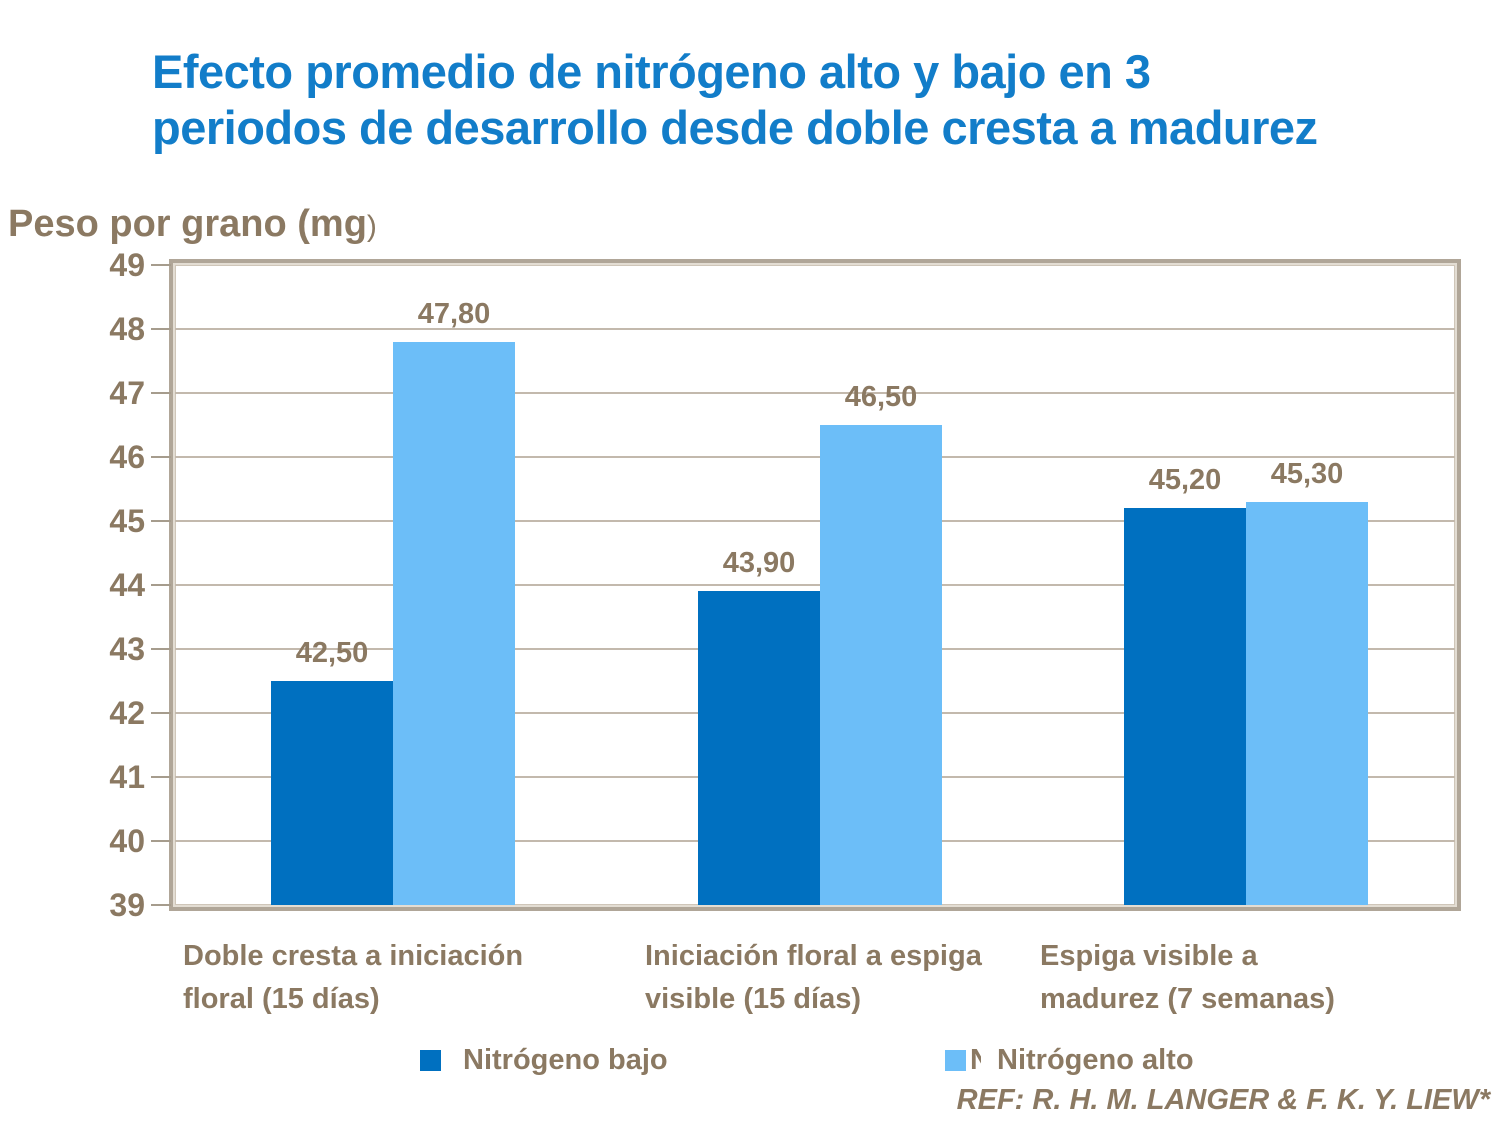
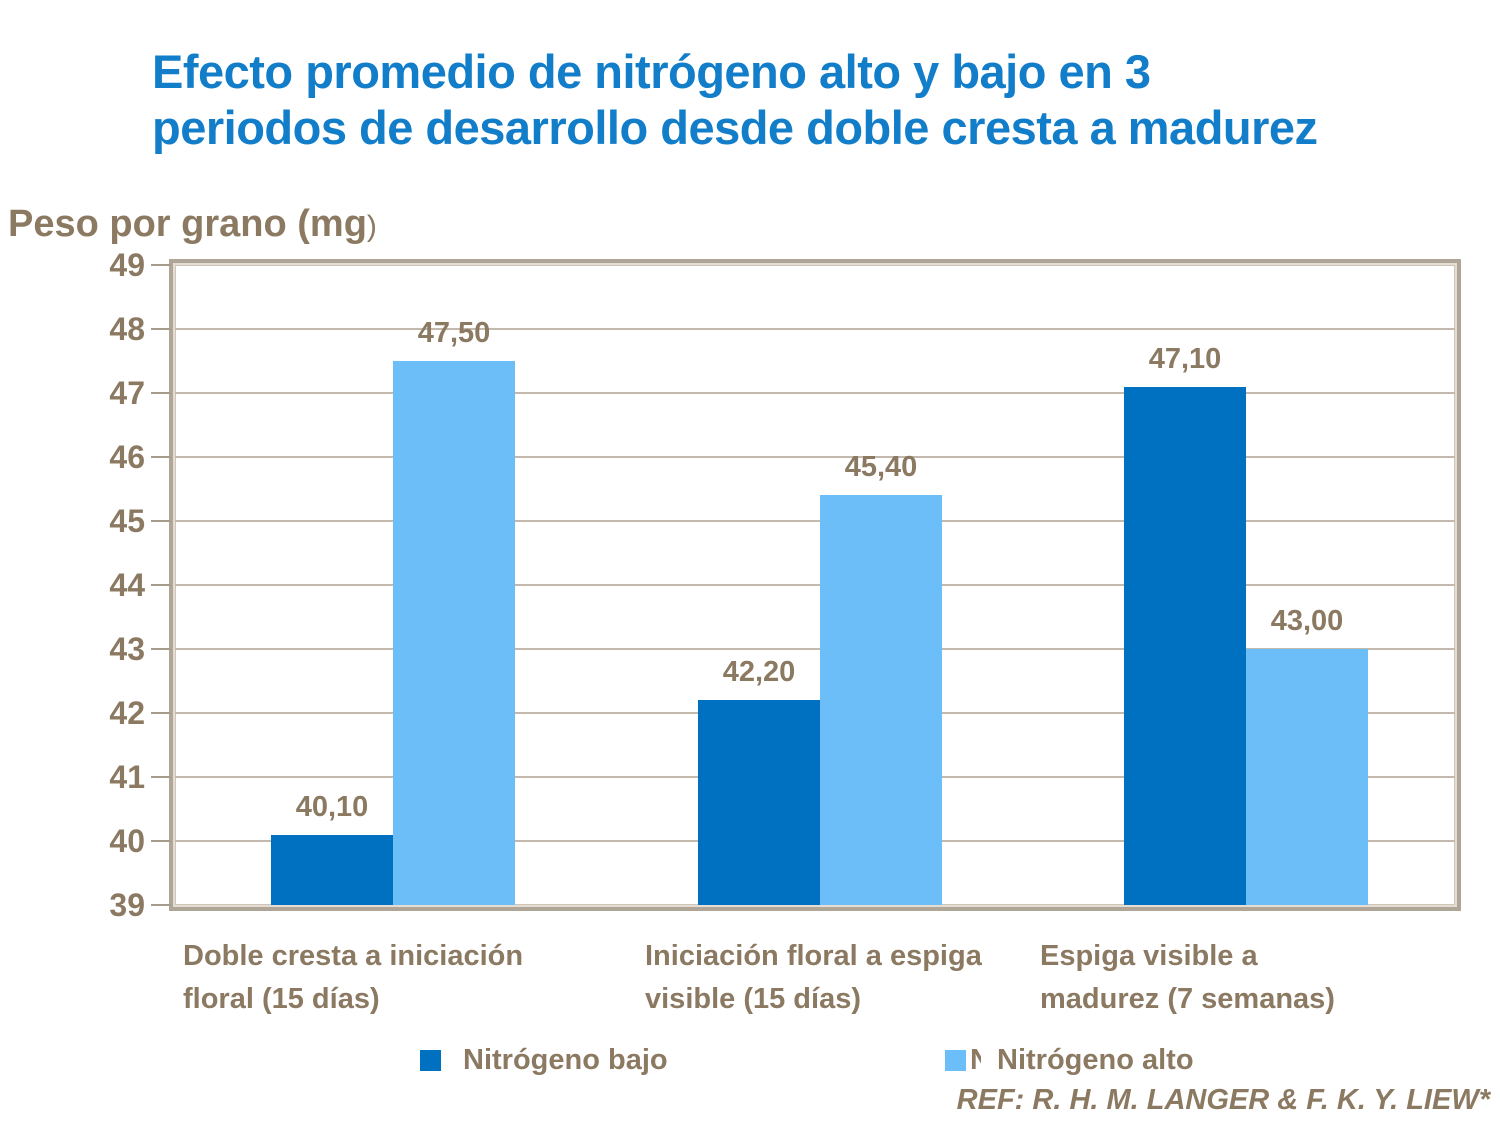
Nitrógeno bajo/Doble cresta a iniciación floral (15 días): 42,50 -> 40,10
Nitrógeno alto/Doble cresta a iniciación floral (15 días): 47,80 -> 47,50
Nitrógeno bajo/Iniciación floral a espiga visible (15 días): 43,90 -> 42,20
Nitrógeno alto/Iniciación floral a espiga visible (15 días): 46,50 -> 45,40
Nitrógeno bajo/Espiga visible a madurez (7 semanas): 45,20 -> 47,10
Nitrógeno alto/Espiga visible a madurez (7 semanas): 45,30 -> 43,00
